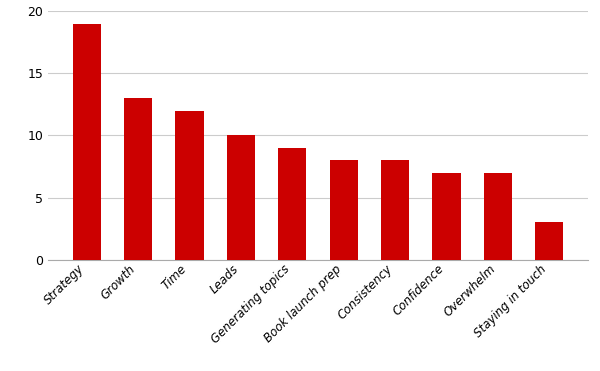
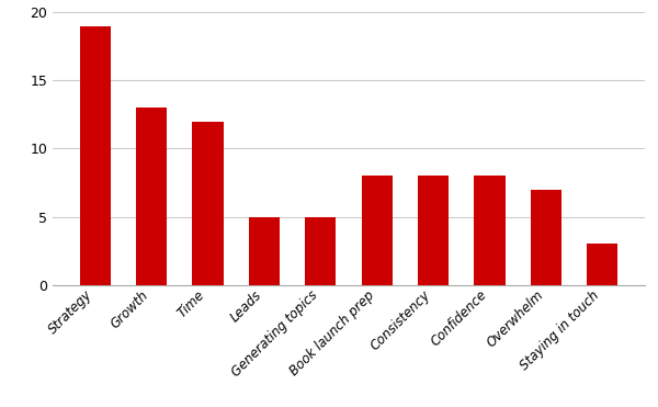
Leads: 10 -> 5
Generating topics: 9 -> 5
Confidence: 7 -> 8
